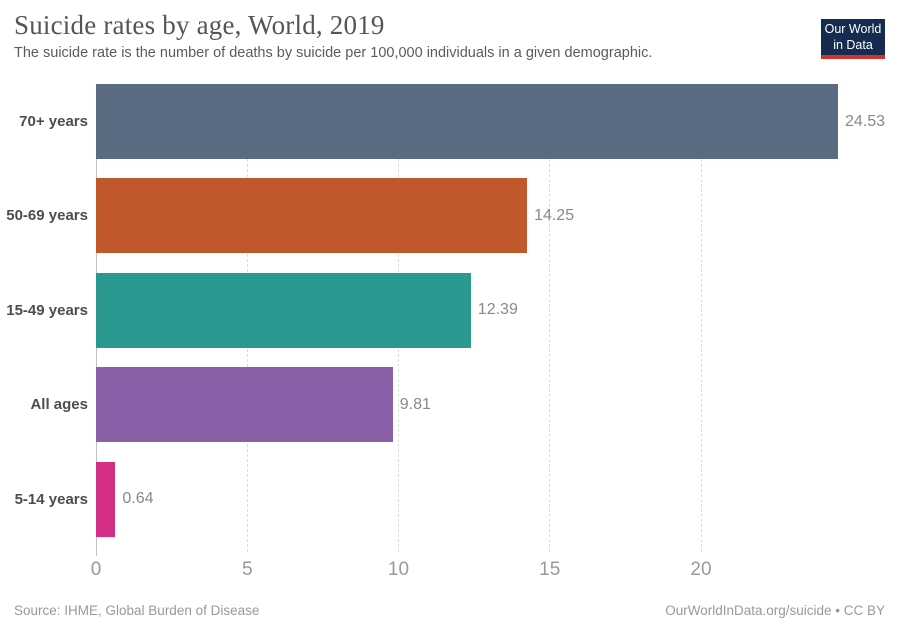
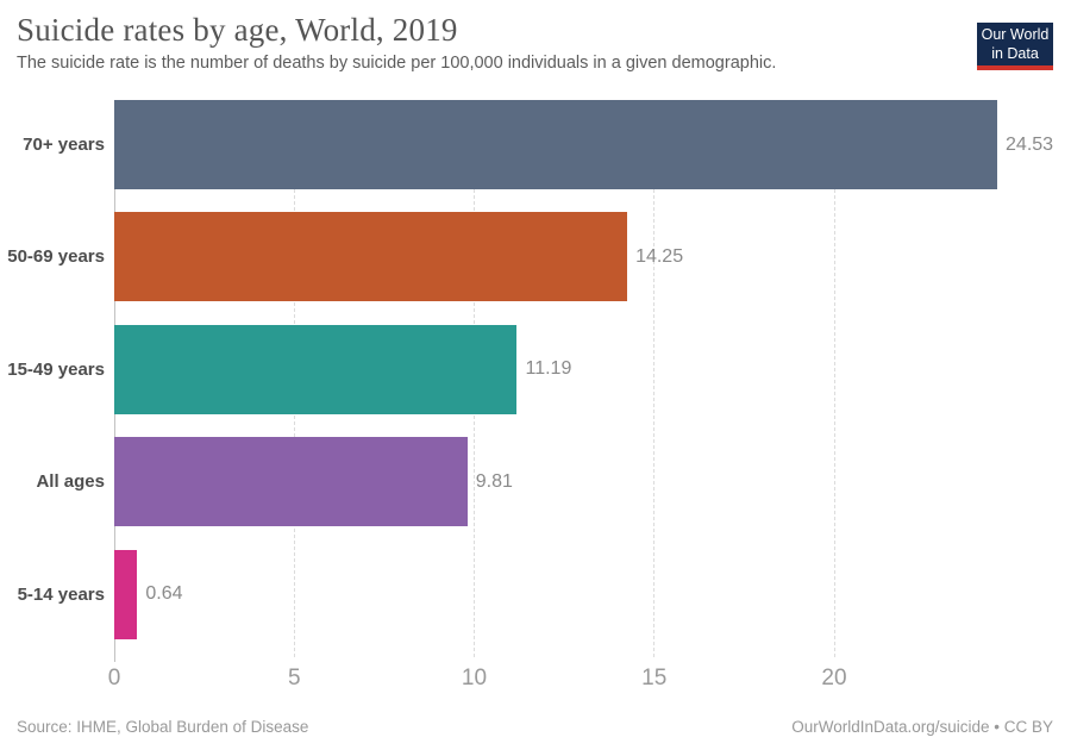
15-49 years: 12.39 -> 11.19
